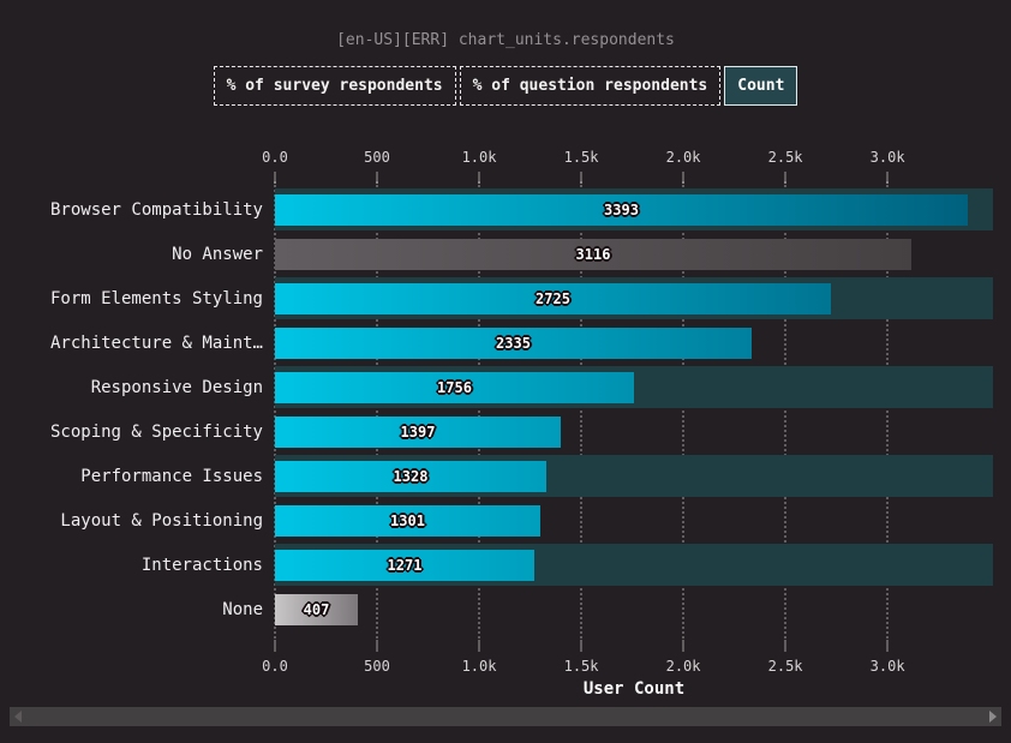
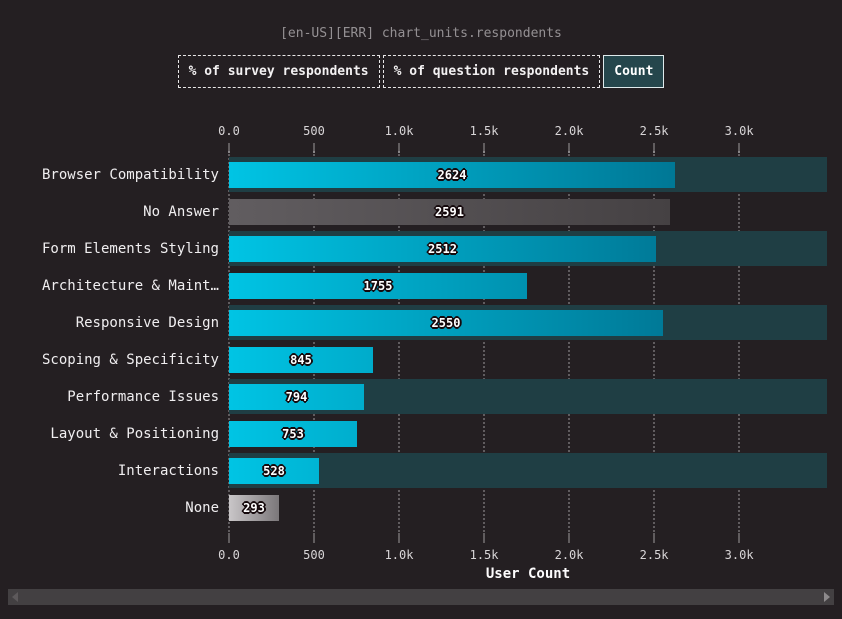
Browser Compatibility: 3393 -> 2624
No Answer: 3116 -> 2591
Form Elements Styling: 2725 -> 2512
Architecture & Maint…: 2335 -> 1755
Responsive Design: 1756 -> 2550
Scoping & Specificity: 1397 -> 845
Performance Issues: 1328 -> 794
Layout & Positioning: 1301 -> 753
Interactions: 1271 -> 528
None: 407 -> 293
